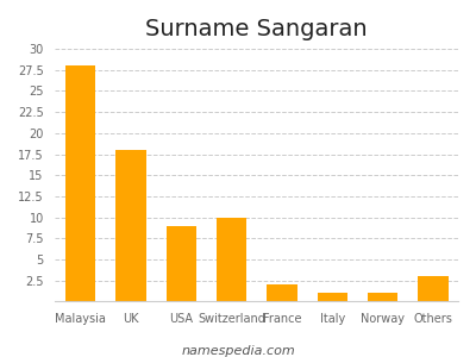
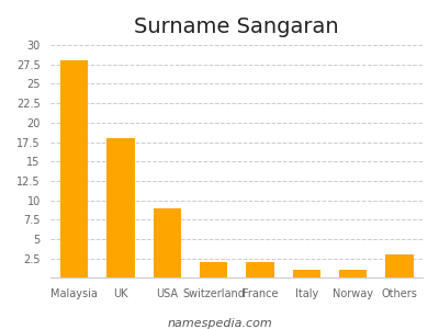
Switzerland: 10 -> 2
